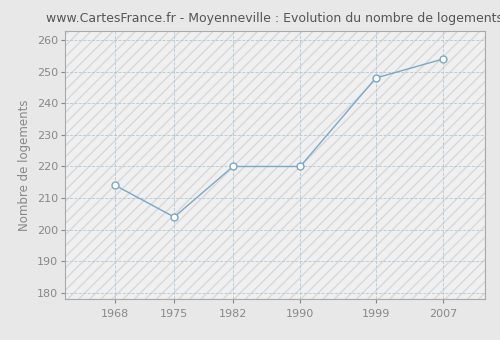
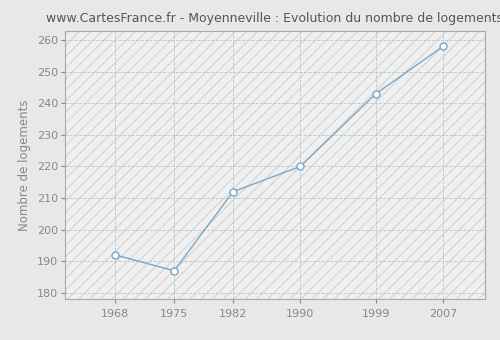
1968: 214 -> 192
1975: 204 -> 187
1982: 220 -> 212
1999: 248 -> 243
2007: 254 -> 258
